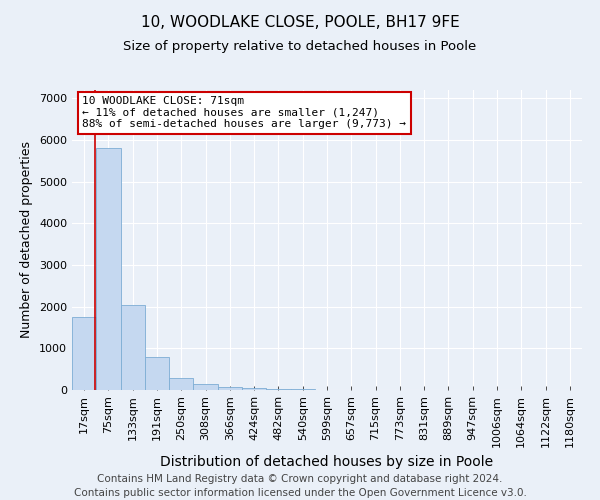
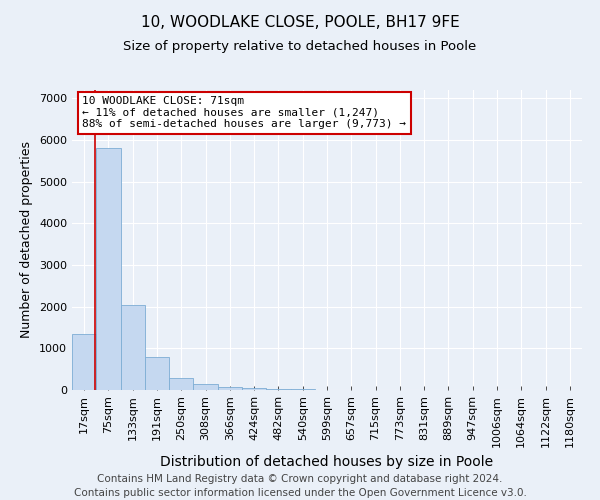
17sqm: 1750 -> 1350
